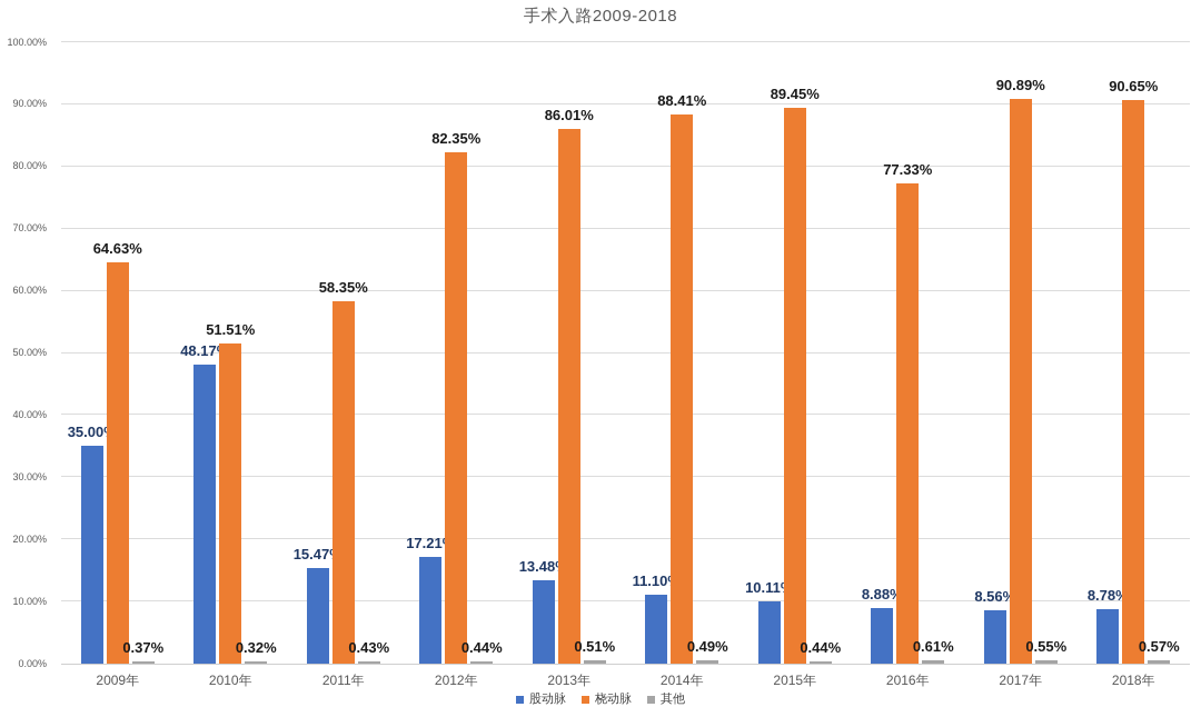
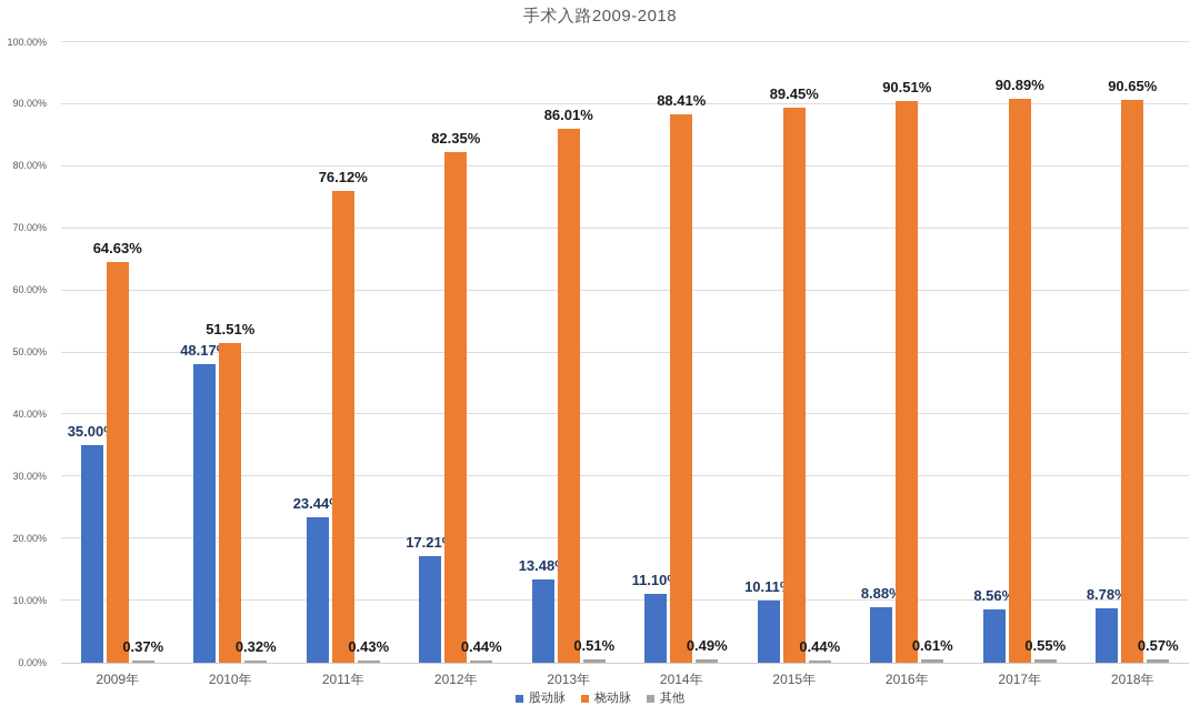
股动脉/2011年: 15.47% -> 23.44%
桡动脉/2011年: 58.35% -> 76.12%
桡动脉/2016年: 77.33% -> 90.51%
